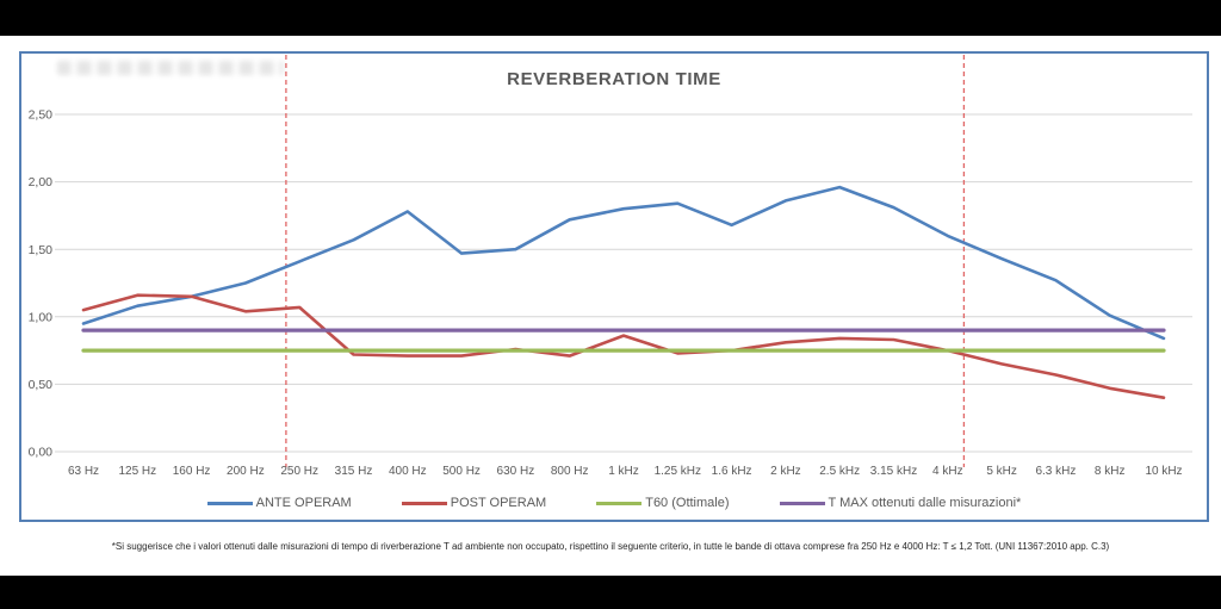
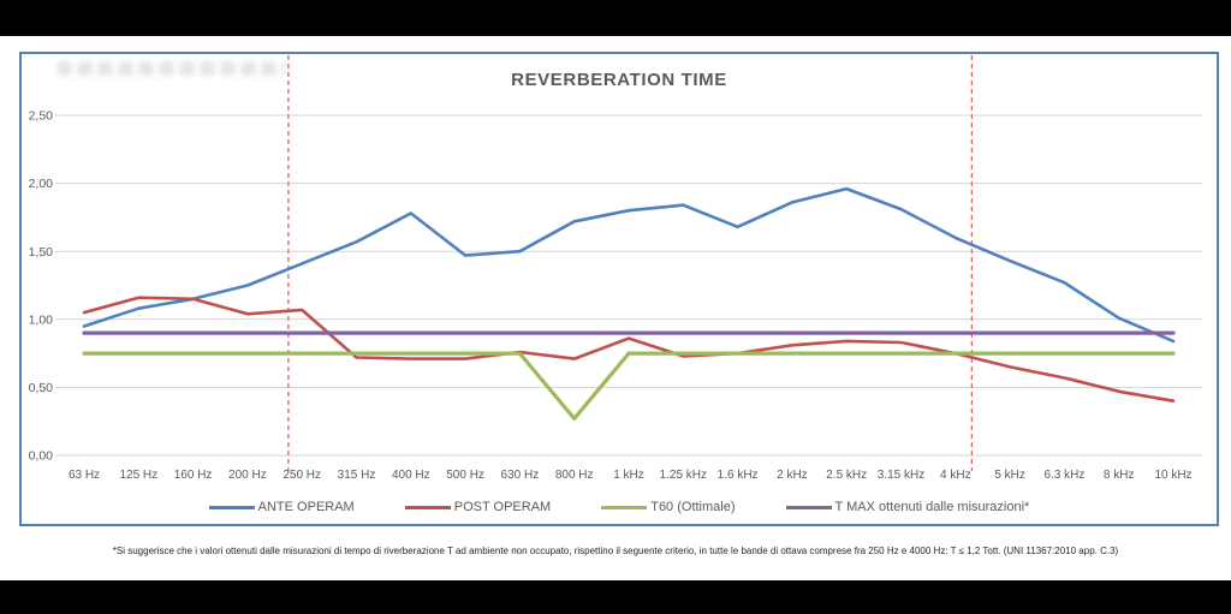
T60 (Ottimale)/800 Hz: 0,75 -> 0,27
